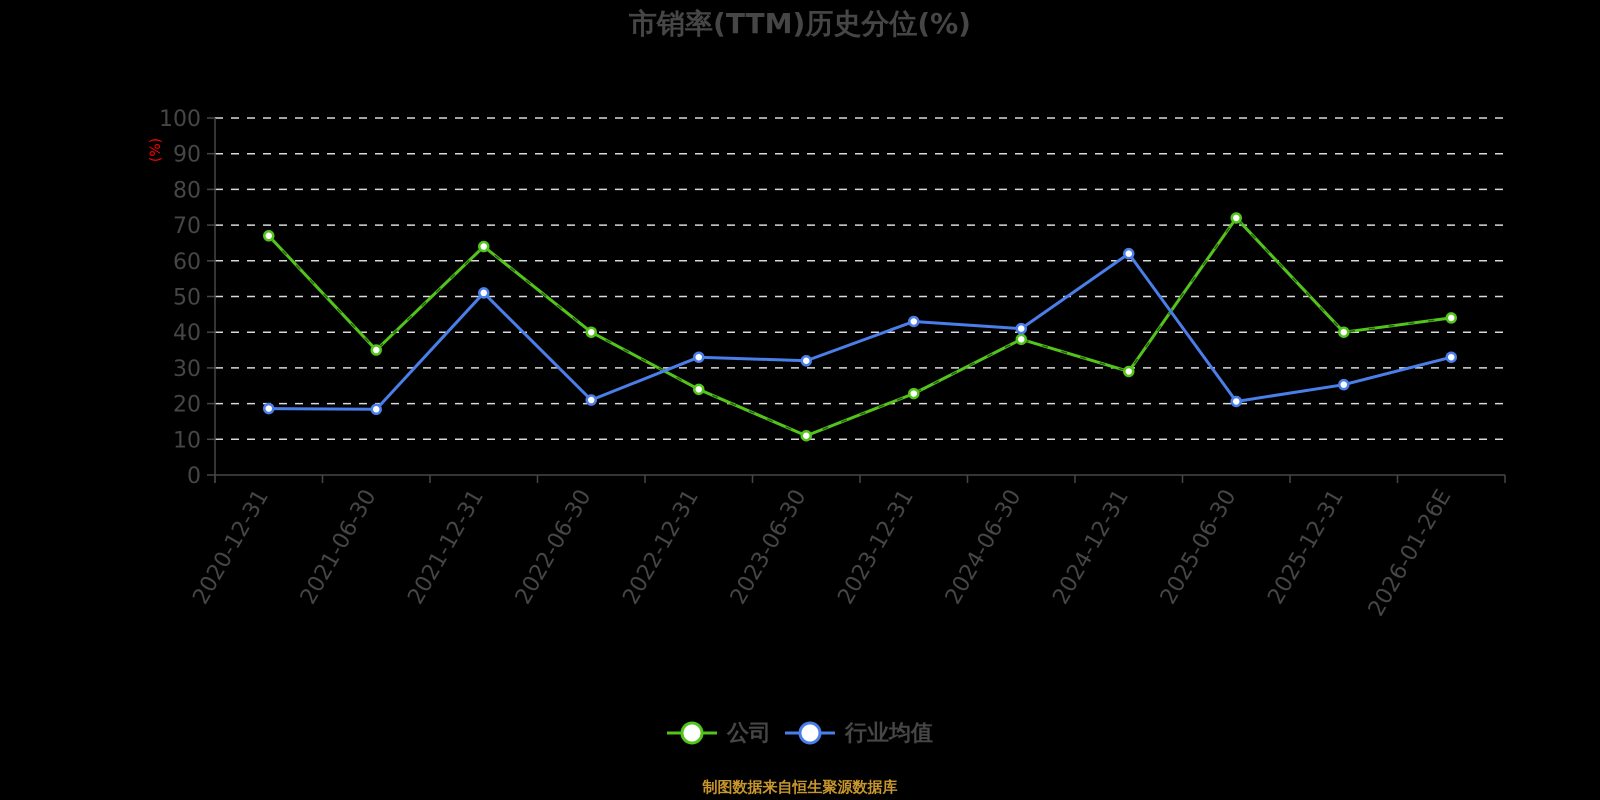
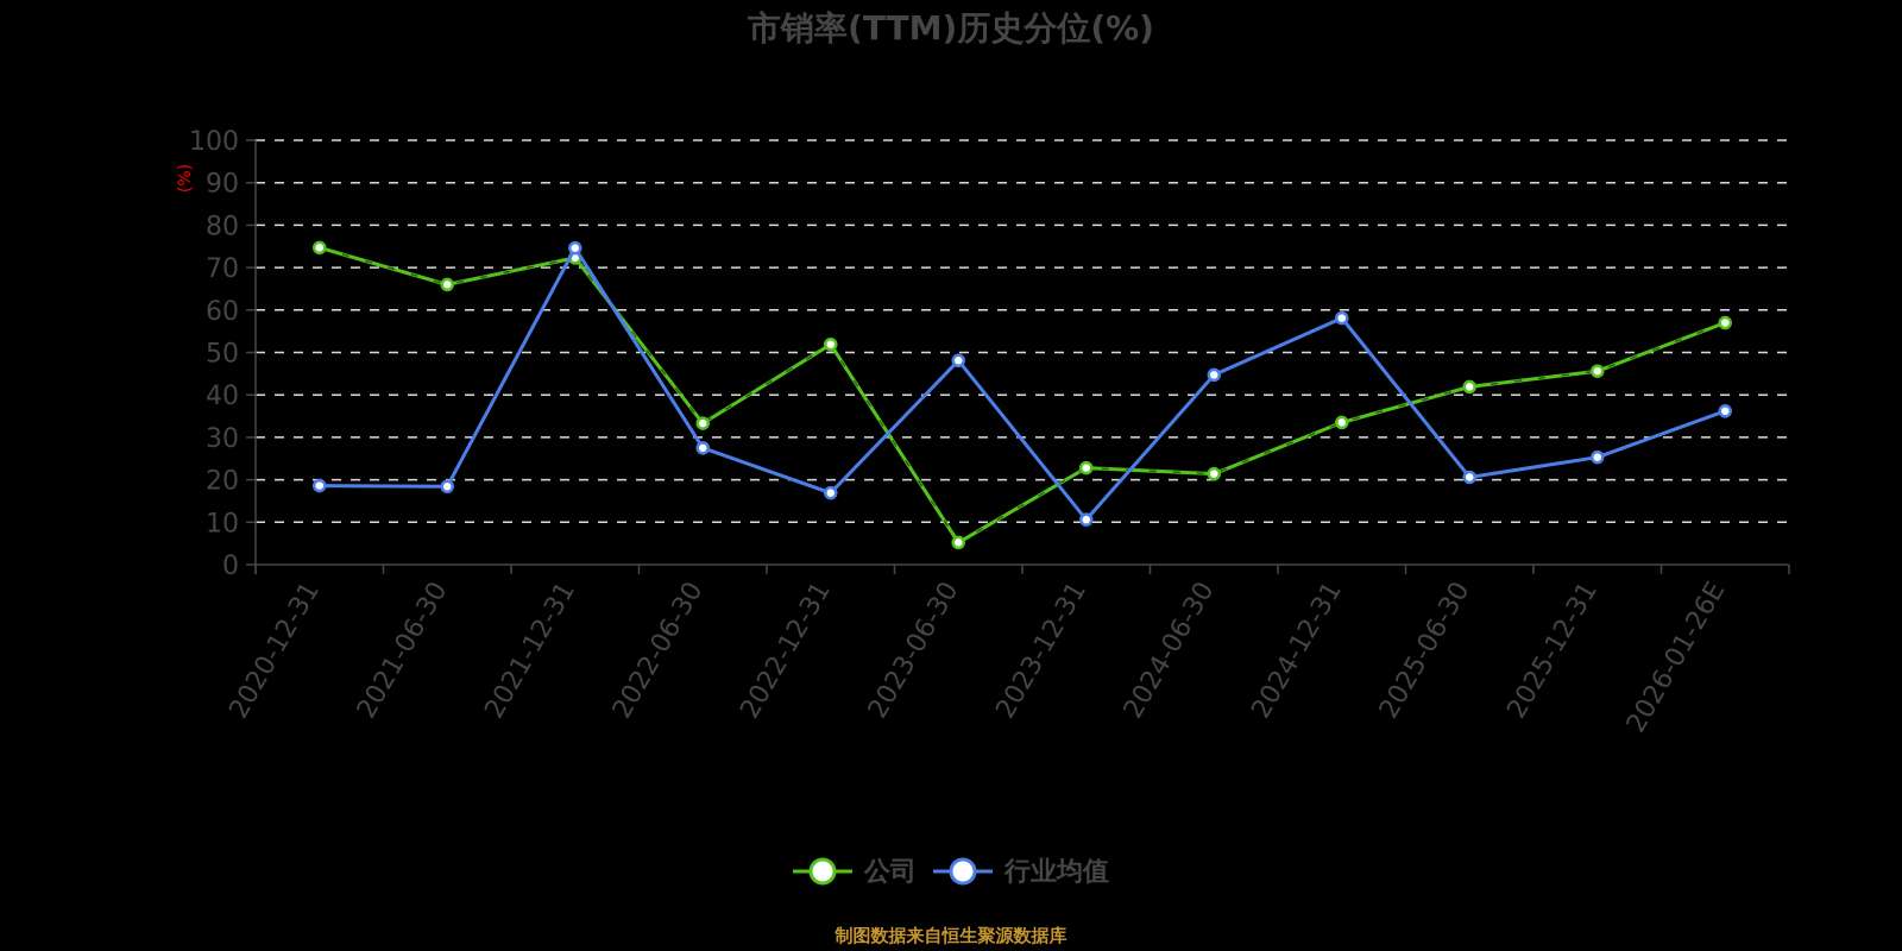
公司/2020-12-31: 67 -> 75
公司/2021-06-30: 35 -> 66
公司/2021-12-31: 64 -> 72
行业均值/2021-12-31: 51 -> 75
公司/2022-06-30: 40 -> 33
行业均值/2022-06-30: 21 -> 28
公司/2022-12-31: 24 -> 52
行业均值/2022-12-31: 33 -> 17
公司/2023-06-30: 11 -> 5
行业均值/2023-06-30: 32 -> 48
行业均值/2023-12-31: 43 -> 11
公司/2024-06-30: 38 -> 21
行业均值/2024-06-30: 41 -> 45
公司/2024-12-31: 29 -> 34
行业均值/2024-12-31: 62 -> 58
公司/2025-06-30: 72 -> 42
公司/2025-12-31: 40 -> 46
公司/2026-01-26E: 44 -> 57
行业均值/2026-01-26E: 33 -> 36
